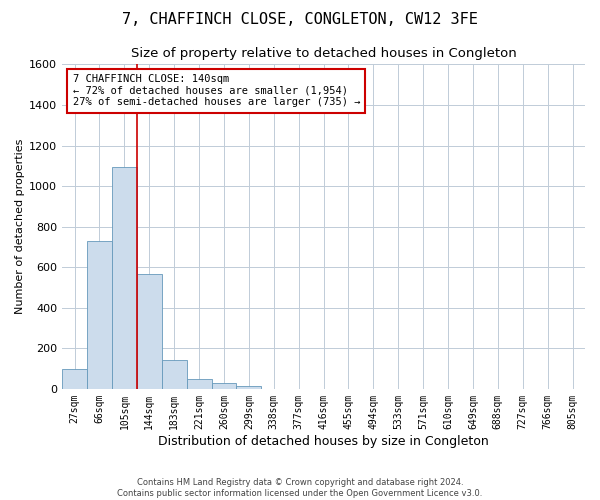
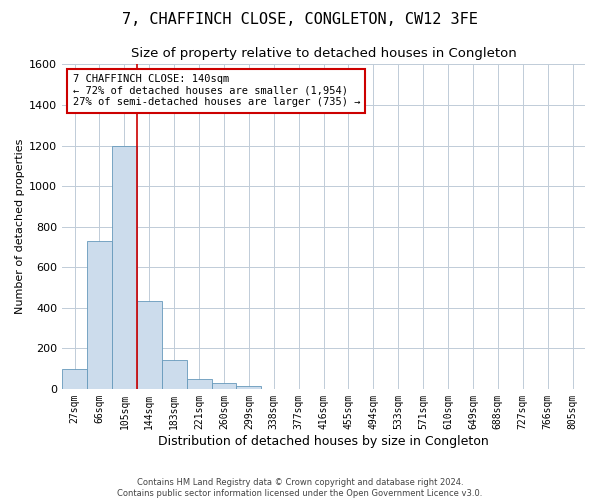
105sqm: 1095 -> 1200
144sqm: 565 -> 435
